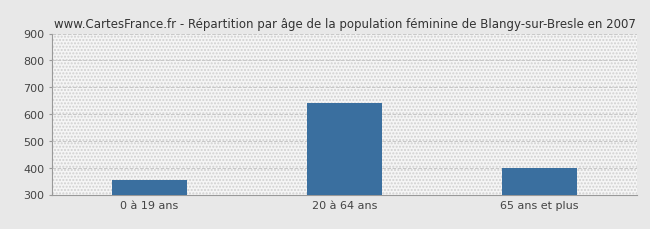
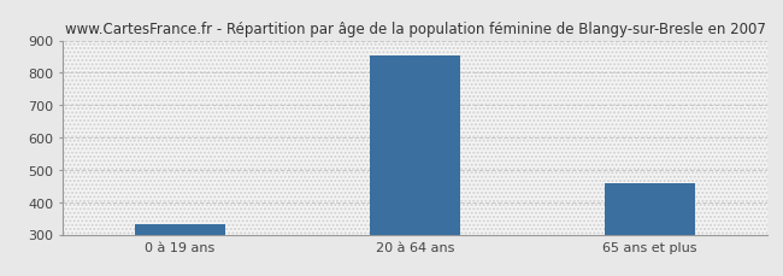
0 à 19 ans: 355 -> 330
20 à 64 ans: 640 -> 855
65 ans et plus: 400 -> 460
